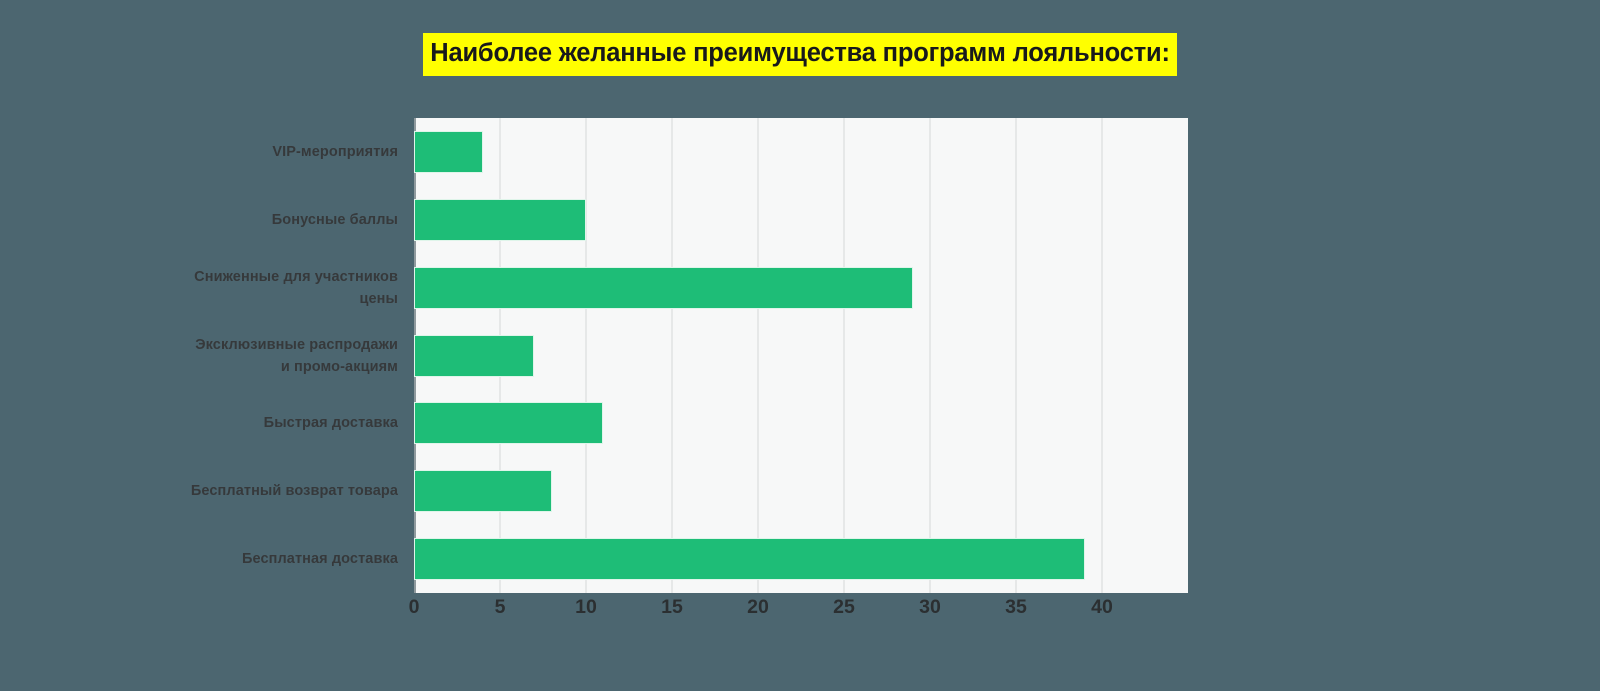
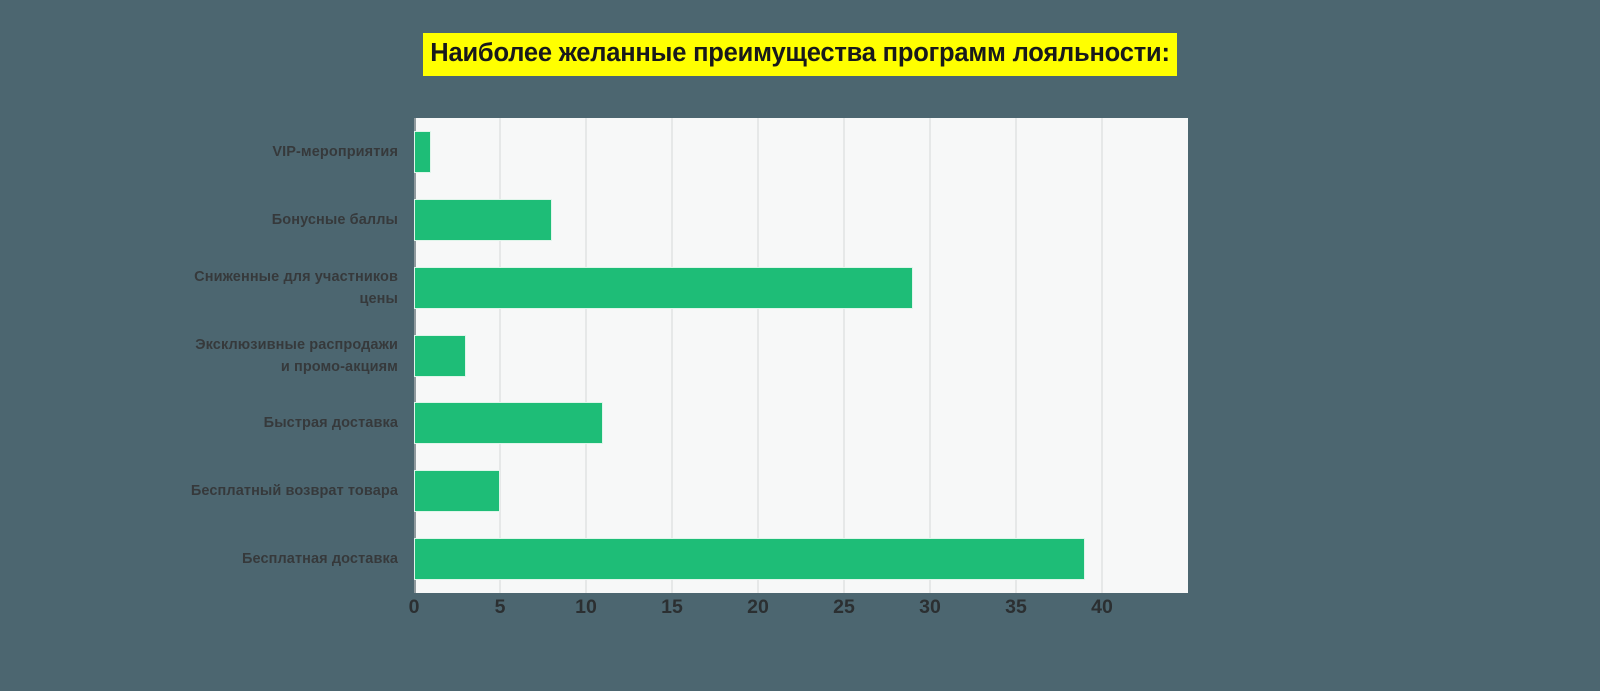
VIP-мероприятия: 4 -> 1
Бонусные баллы: 10 -> 8
Эксклюзивные распродажи и промо-акциям: 7 -> 3
Бесплатный возврат товара: 8 -> 5
